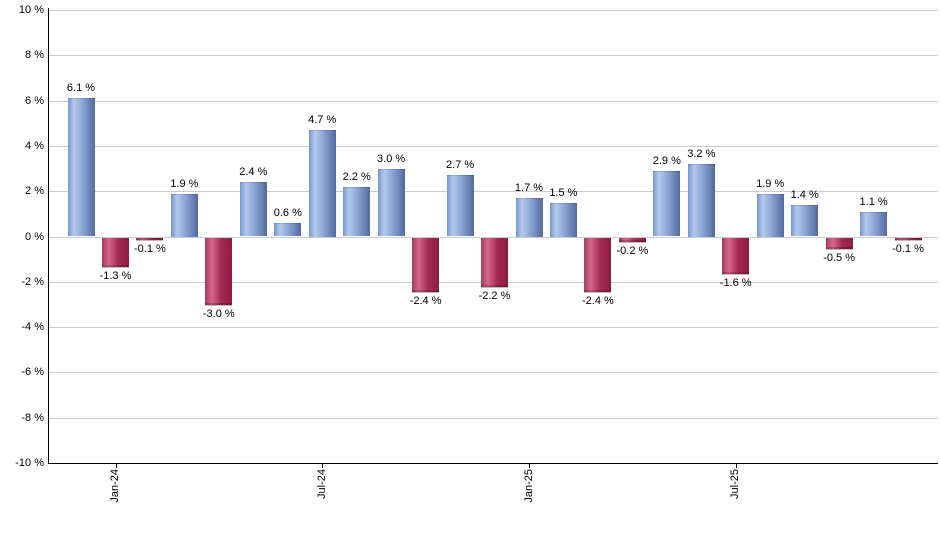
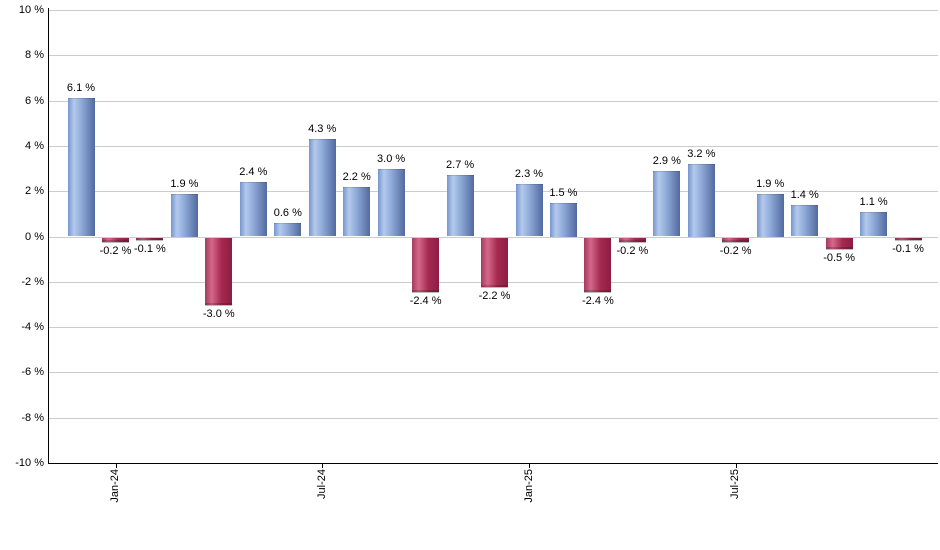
Jan-24: -1.3 -> -0.2
Jul-24: 4.7 -> 4.3
Jan-25: 1.7 -> 2.3
Jul-25: -1.6 -> -0.2
